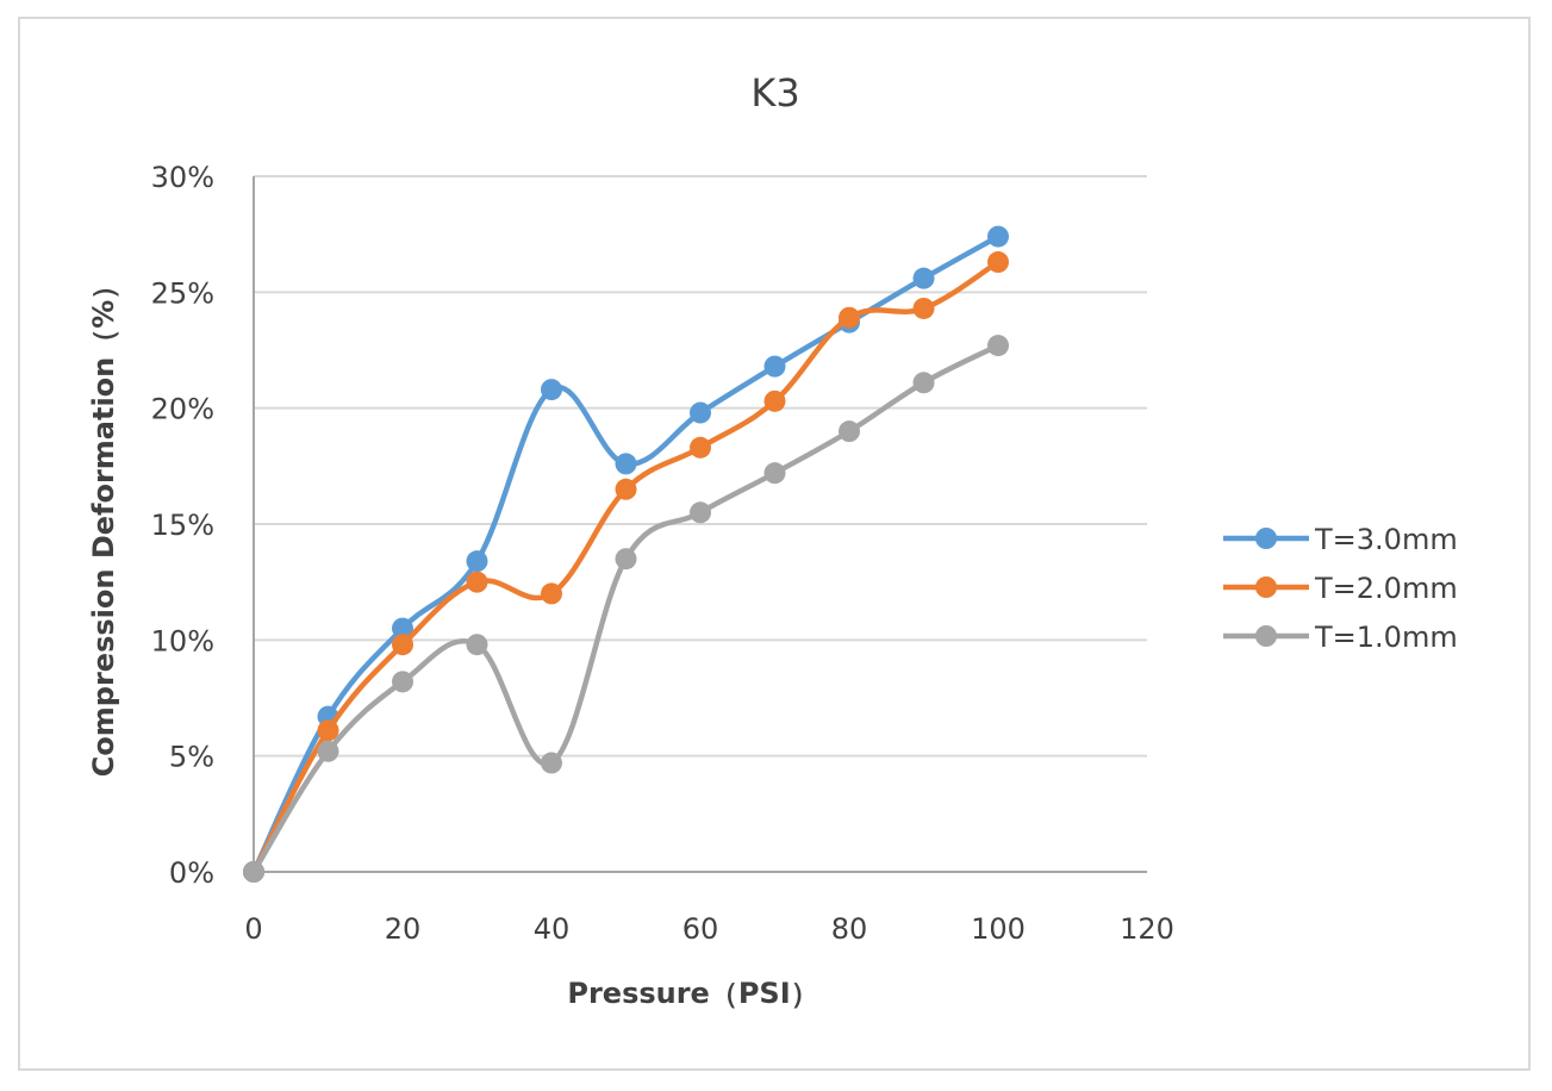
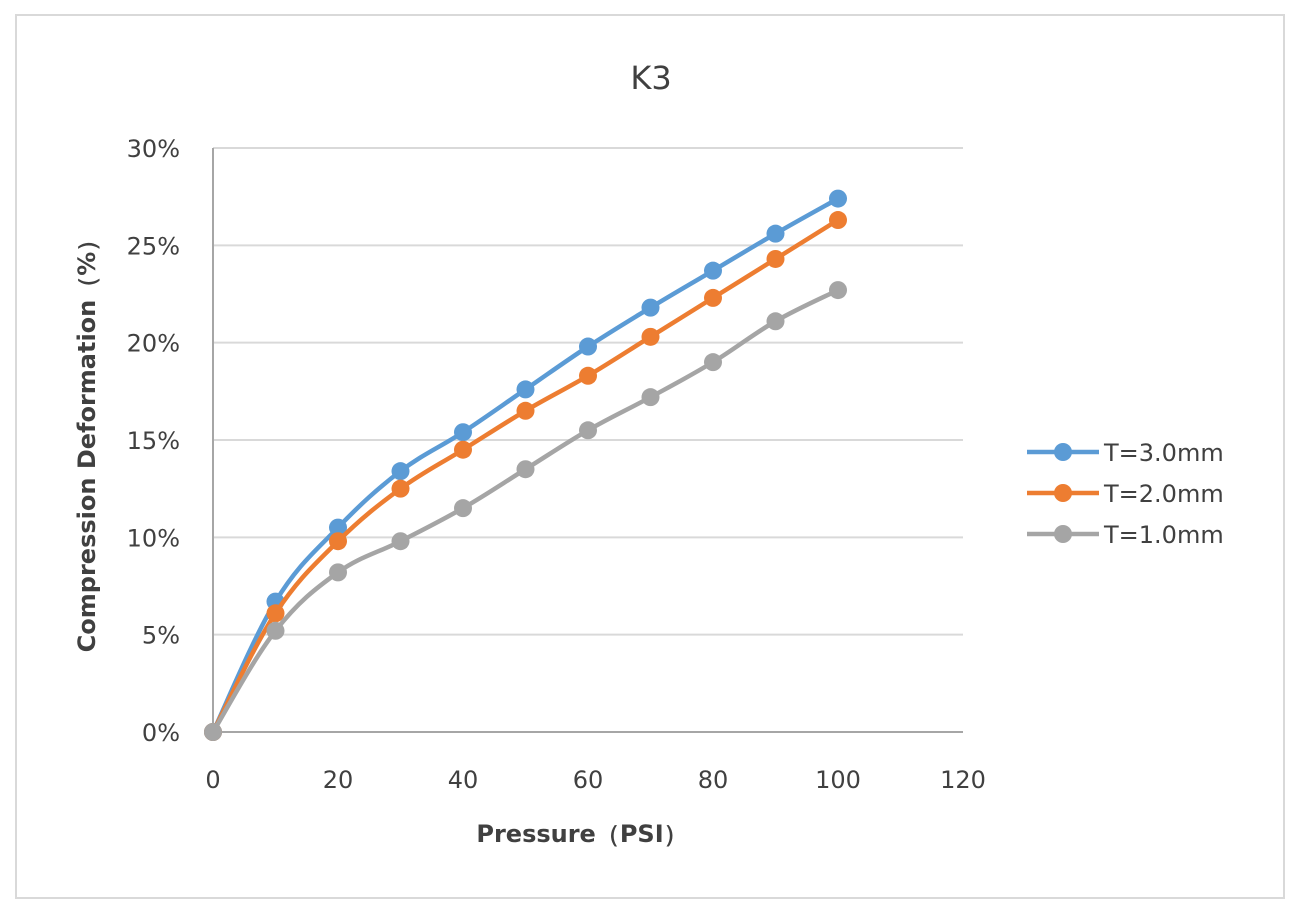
T=3.0mm/40: 20.8% -> 15.4%
T=2.0mm/40: 12.0% -> 14.5%
T=1.0mm/40: 4.7% -> 11.5%
T=2.0mm/80: 23.9% -> 22.3%
